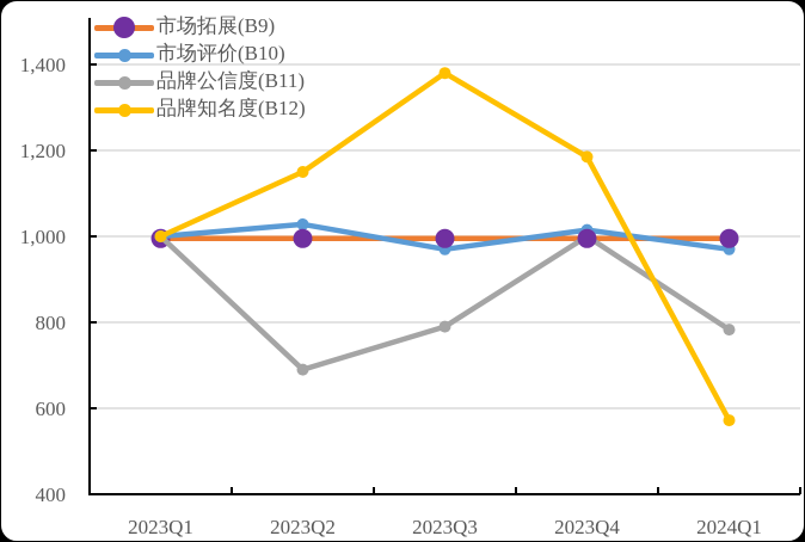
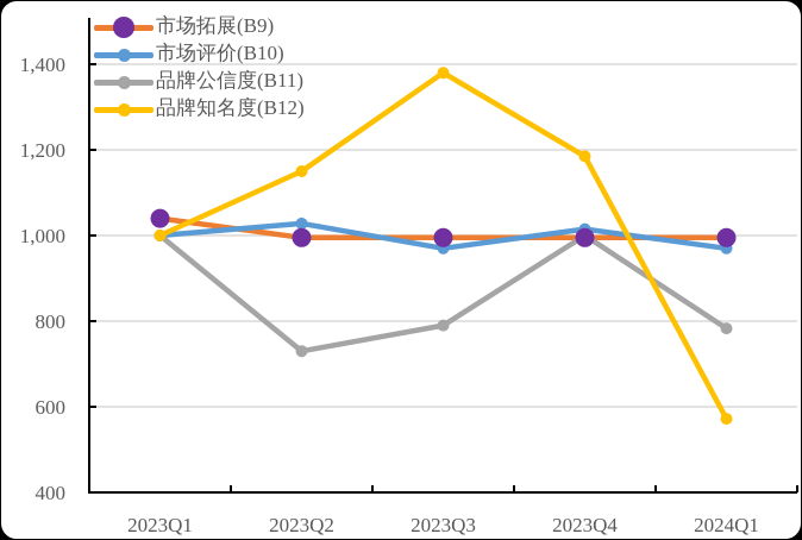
市场拓展(B9)/2023Q1: 1000 -> 1040
品牌公信度(B11)/2023Q2: 690 -> 730
